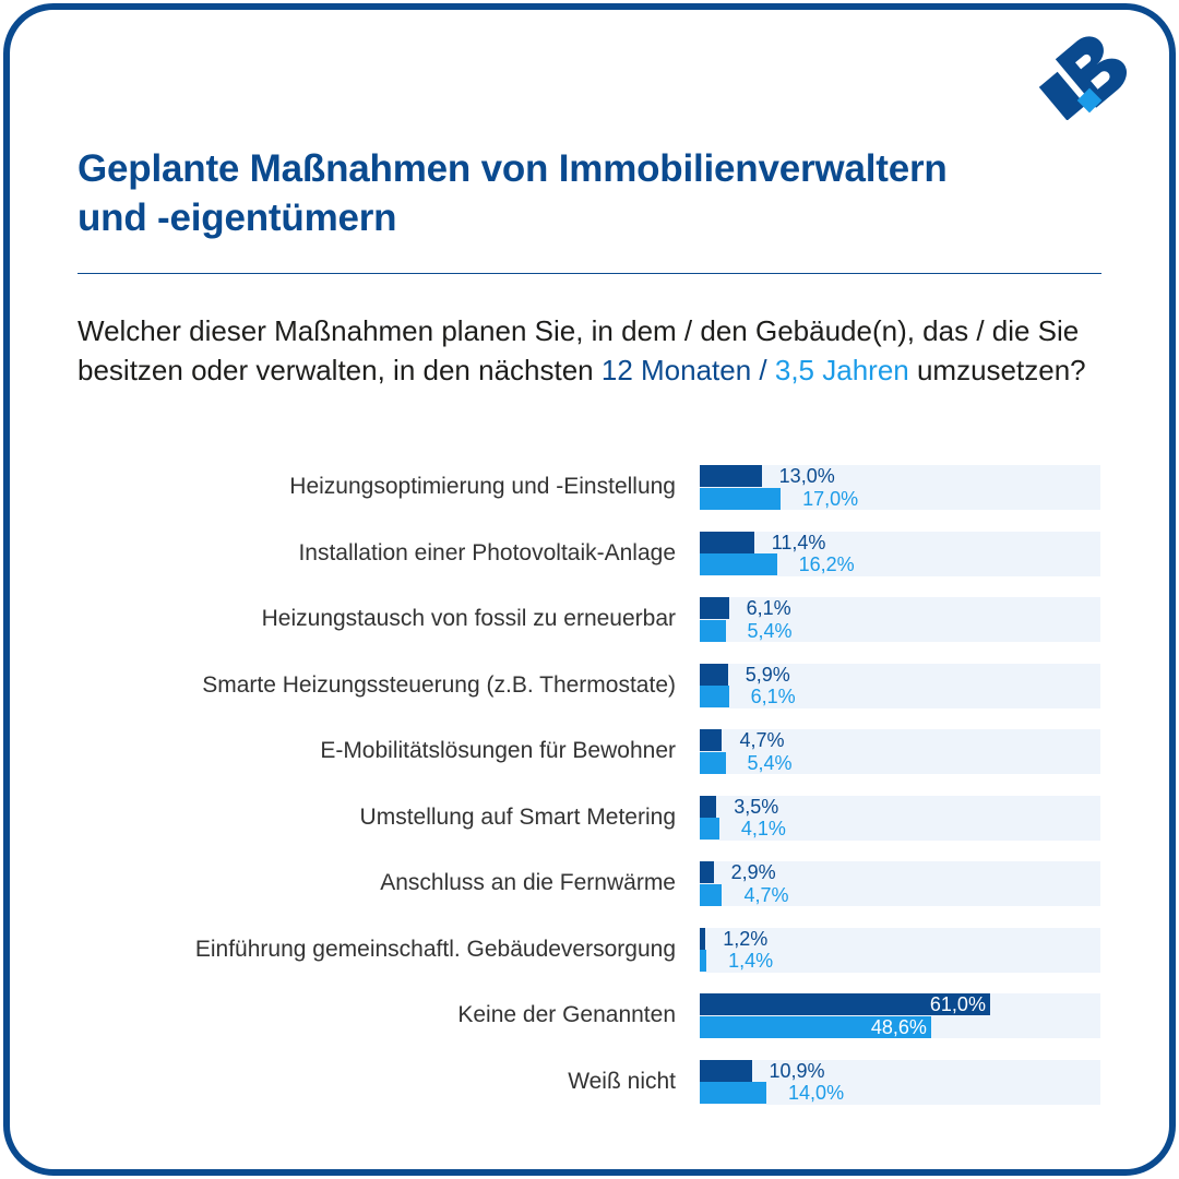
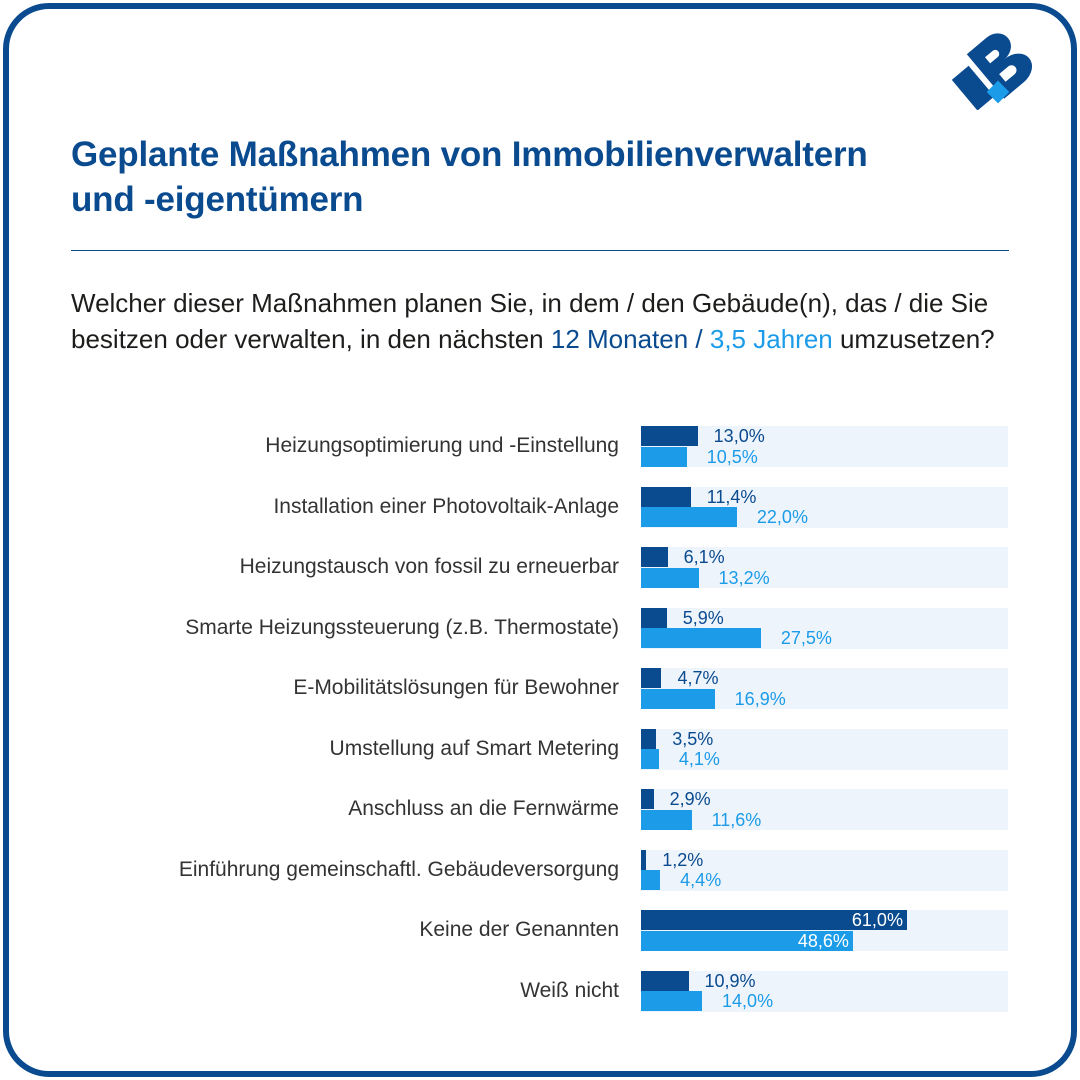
3,5 Jahren/Heizungsoptimierung und -Einstellung: 17,0% -> 10,5%
3,5 Jahren/Installation einer Photovoltaik-Anlage: 16,2% -> 22,0%
3,5 Jahren/Heizungstausch von fossil zu erneuerbar: 5,4% -> 13,2%
3,5 Jahren/Smarte Heizungssteuerung (z.B. Thermostate): 6,1% -> 27,5%
3,5 Jahren/E-Mobilitätslösungen für Bewohner: 5,4% -> 16,9%
3,5 Jahren/Anschluss an die Fernwärme: 4,7% -> 11,6%
3,5 Jahren/Einführung gemeinschaftl. Gebäudeversorgung: 1,4% -> 4,4%
